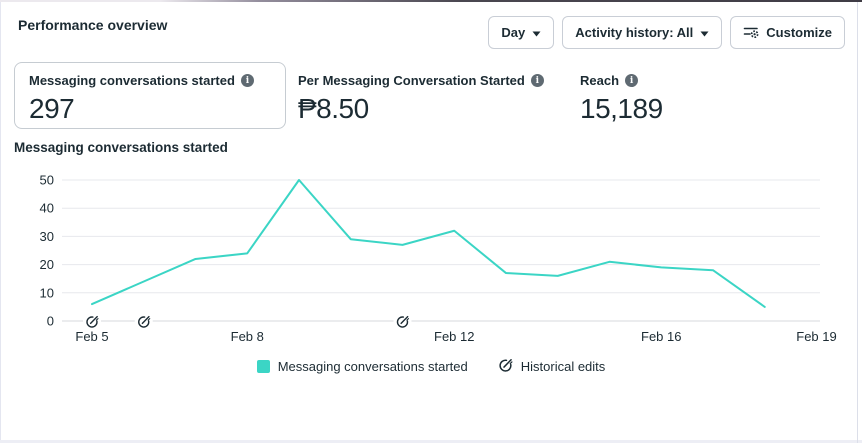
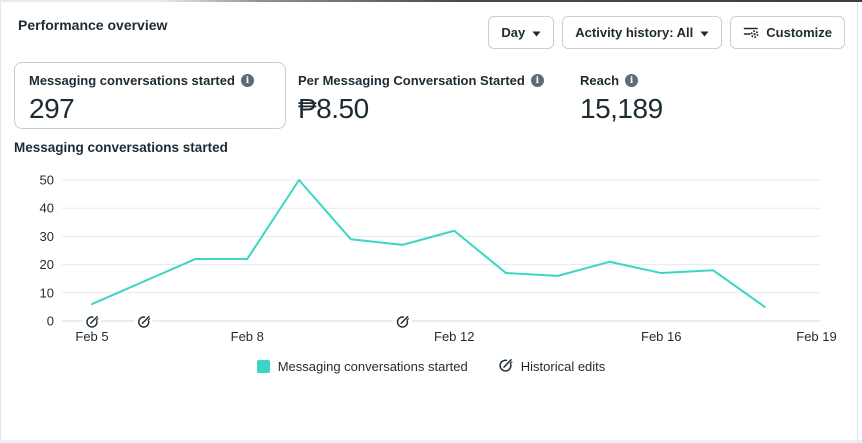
Feb 8: 24 -> 22
Feb 16: 19 -> 17
